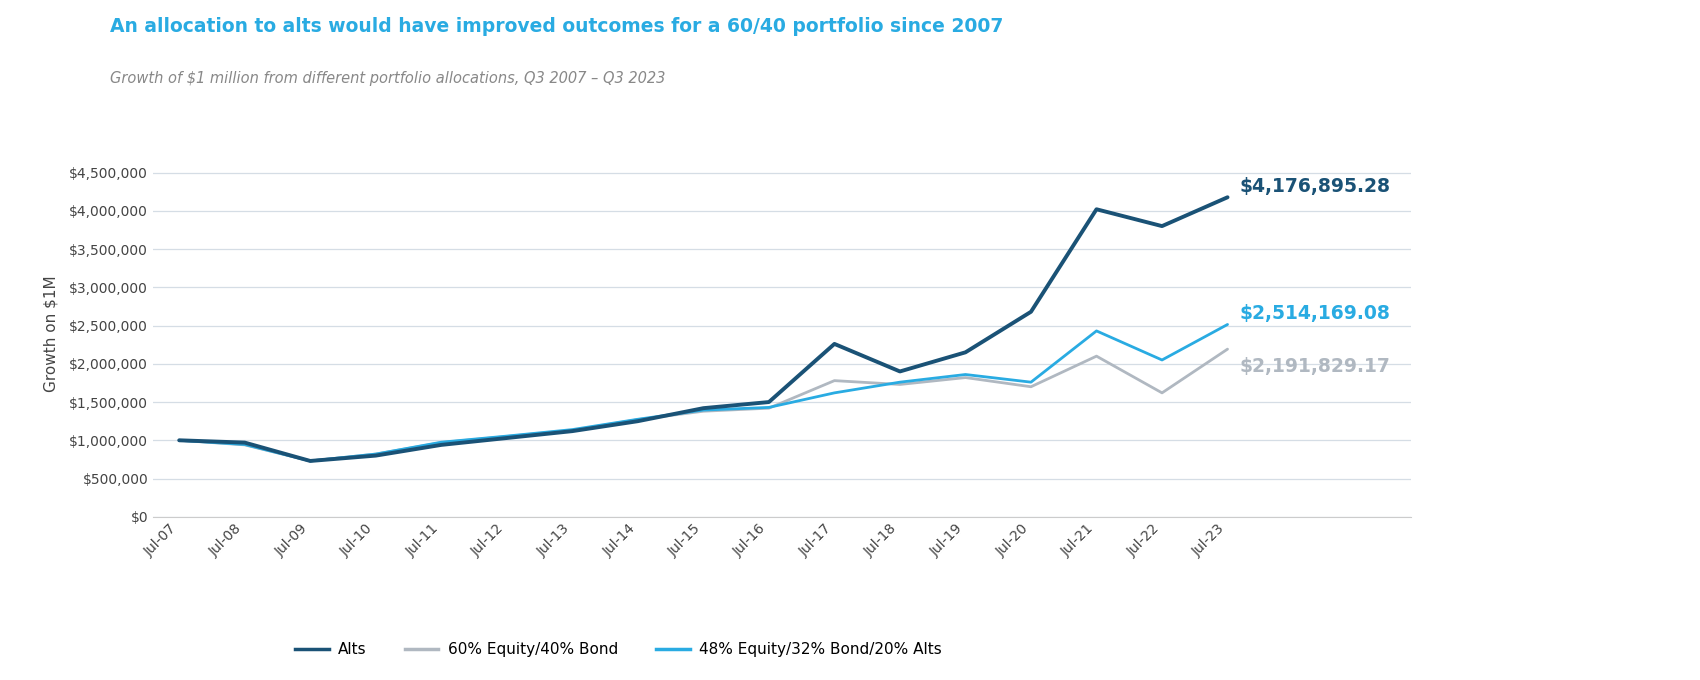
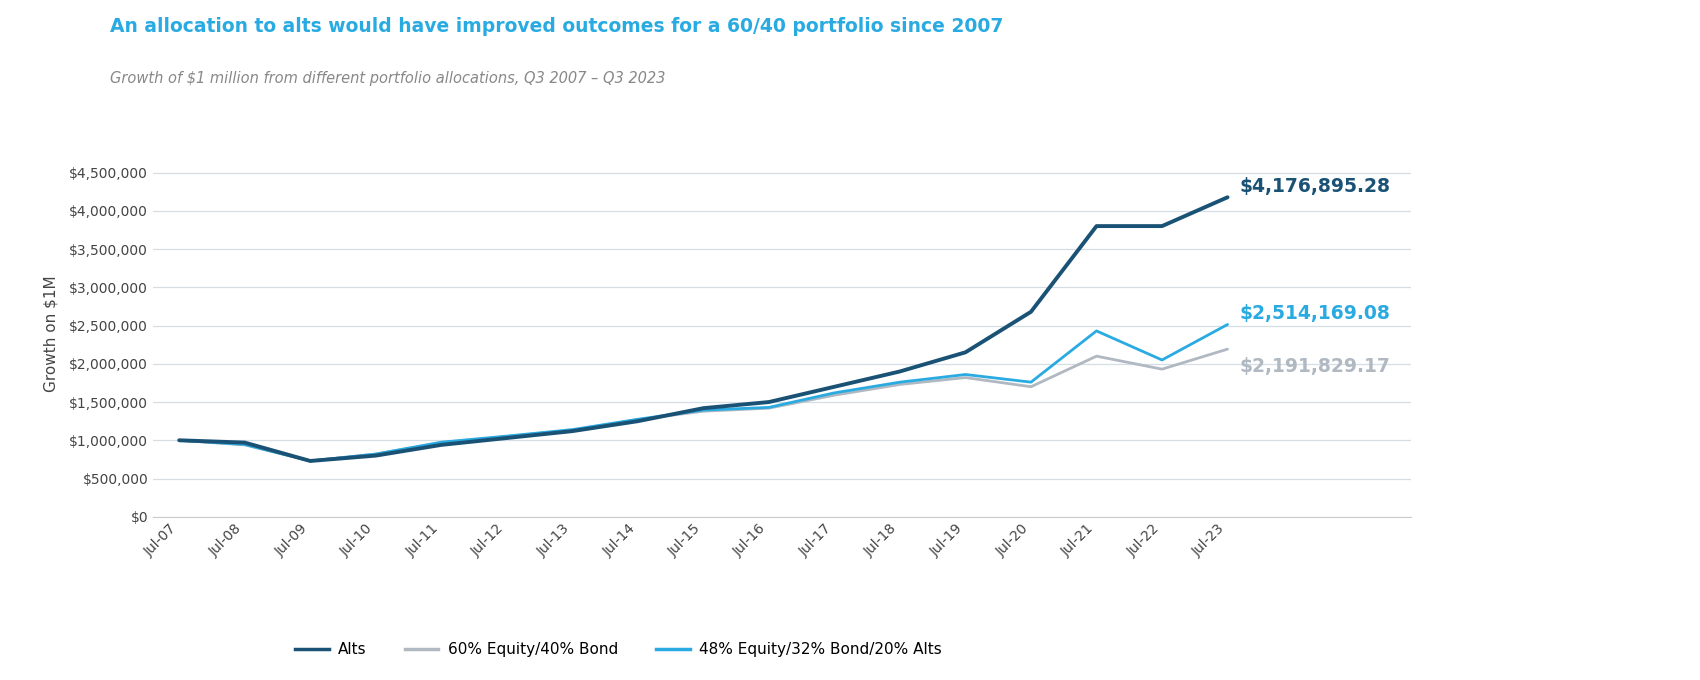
Alts/Jul-17: $2,260,000 -> $1,700,000
60% Equity/40% Bond/Jul-17: $1,780,000 -> $1,590,000
Alts/Jul-21: $4,020,000 -> $3,800,000
60% Equity/40% Bond/Jul-22: $1,620,000 -> $1,930,000
